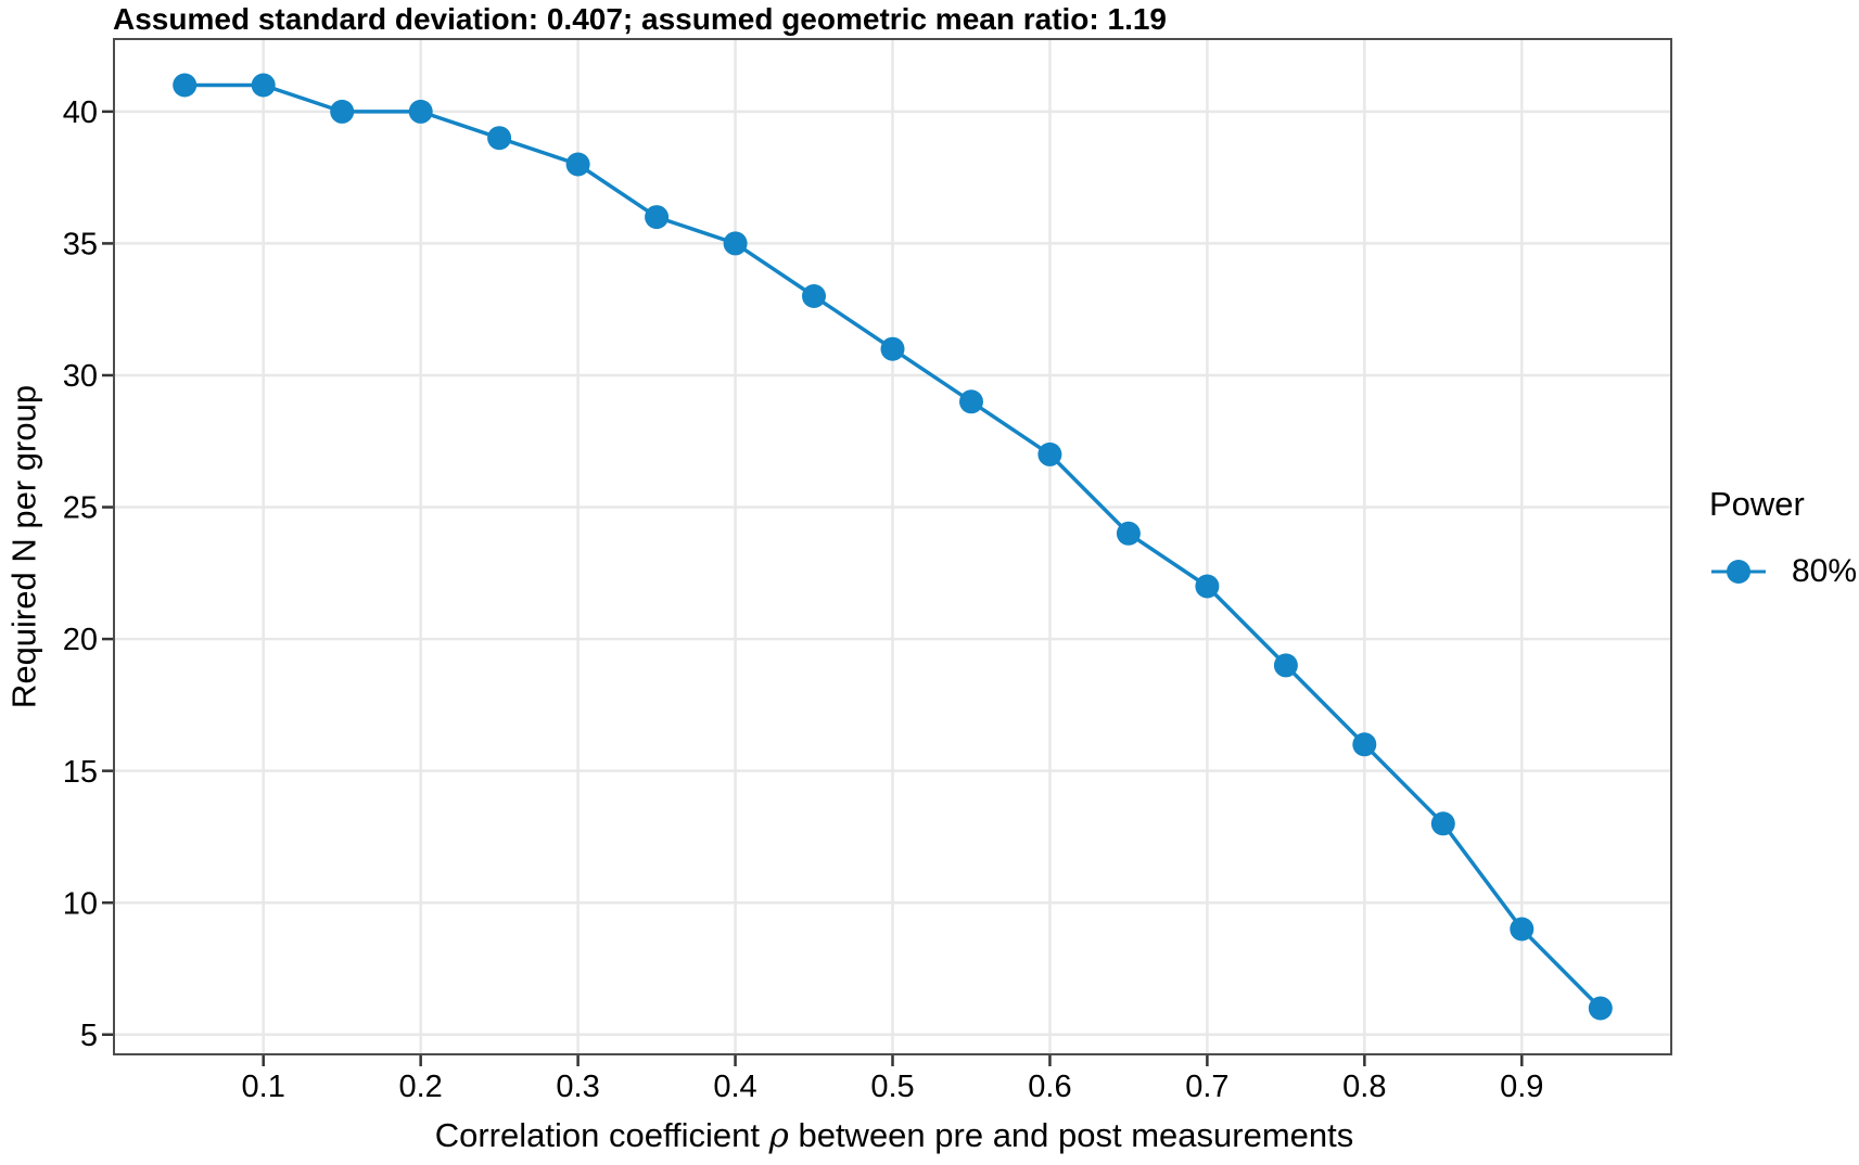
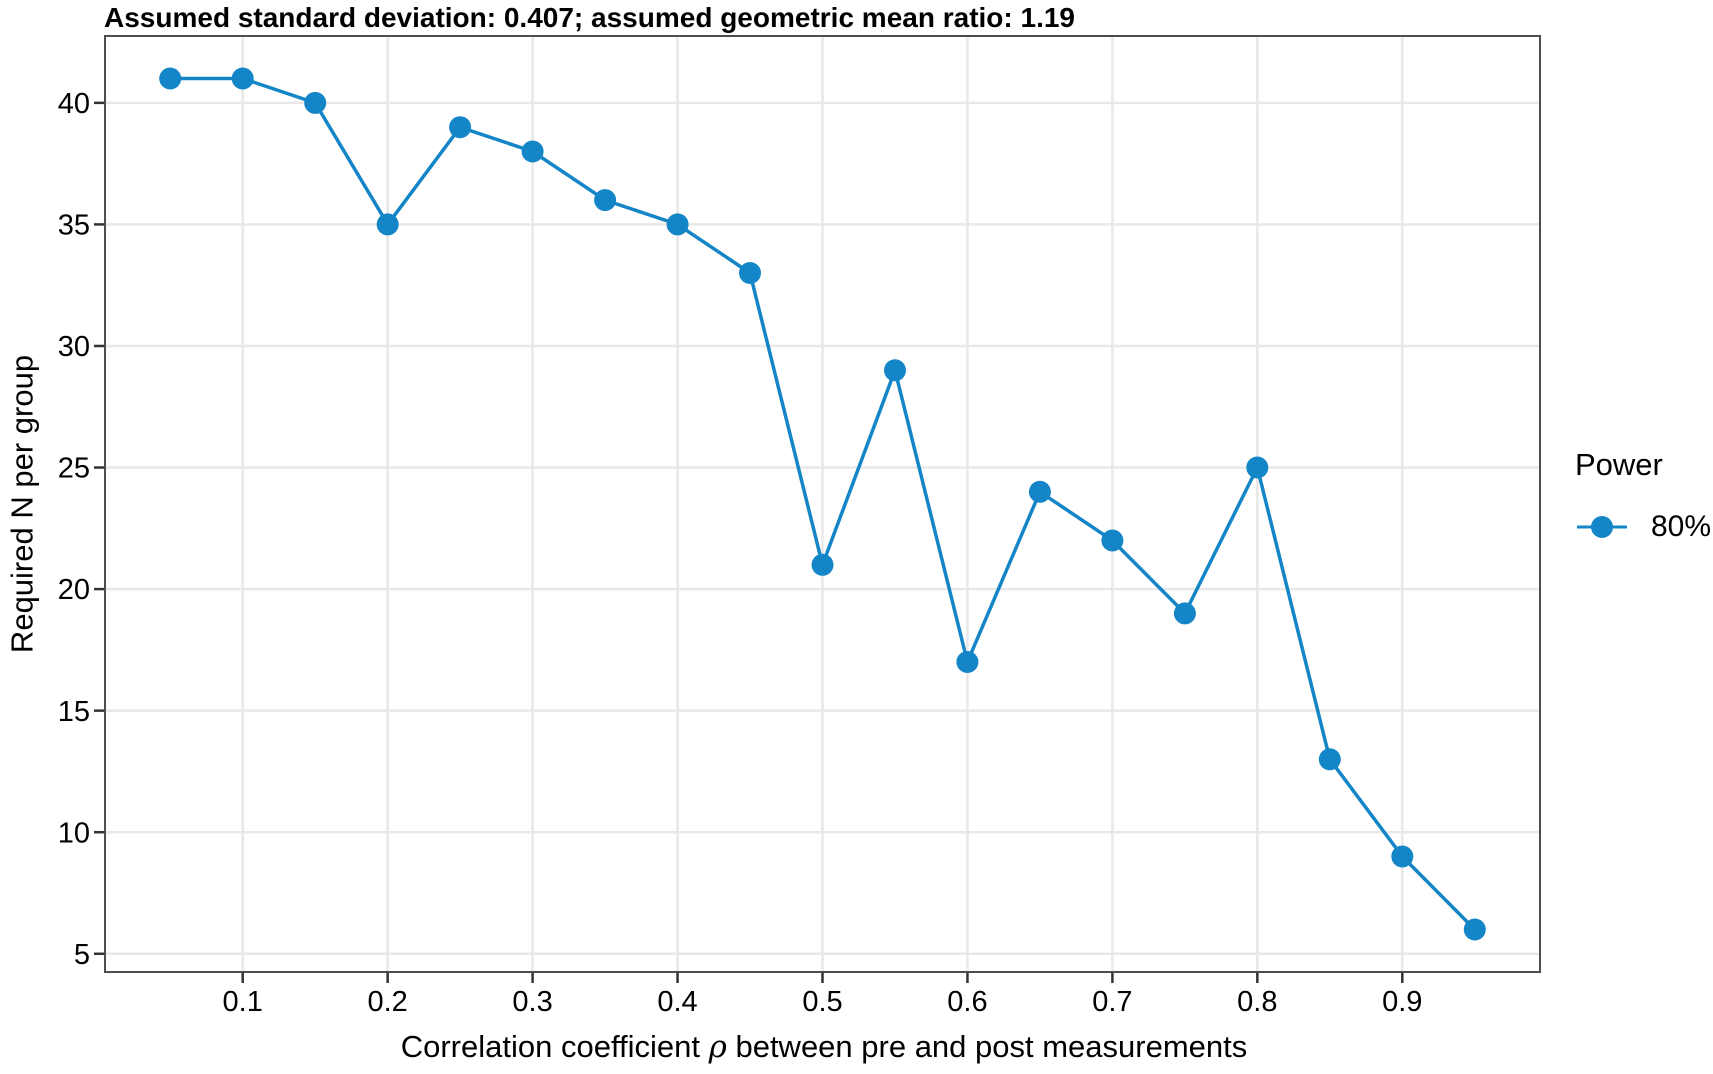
0.2: 40 -> 35
0.5: 31 -> 21
0.6: 27 -> 17
0.8: 16 -> 25
